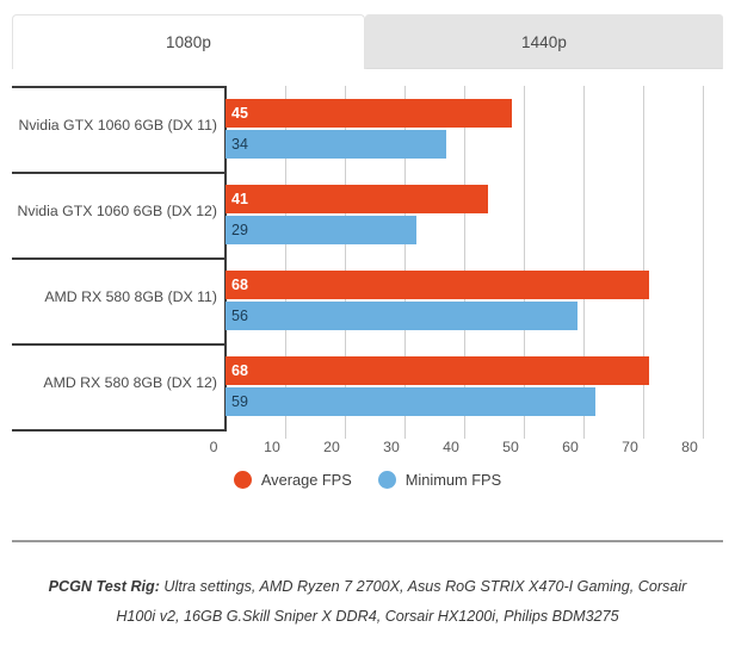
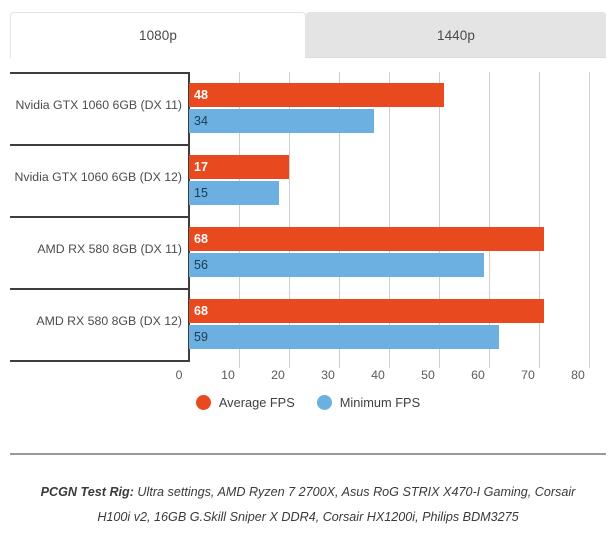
Average FPS/Nvidia GTX 1060 6GB (DX 11): 45 -> 48
Average FPS/Nvidia GTX 1060 6GB (DX 12): 41 -> 17
Minimum FPS/Nvidia GTX 1060 6GB (DX 12): 29 -> 15
